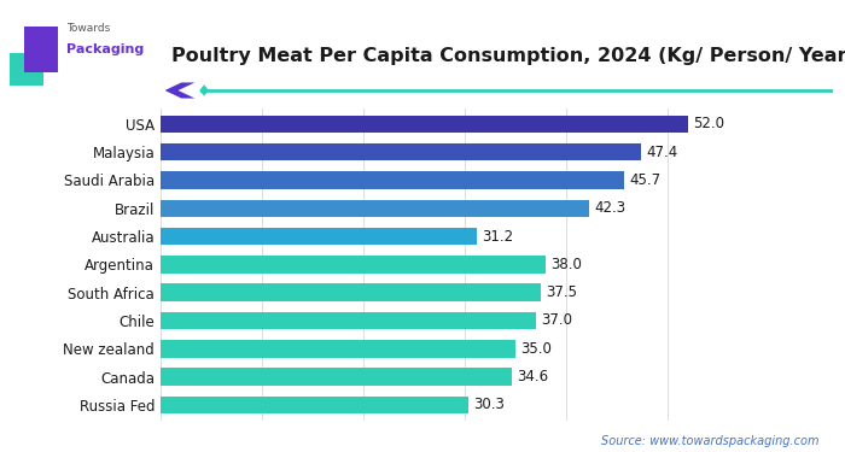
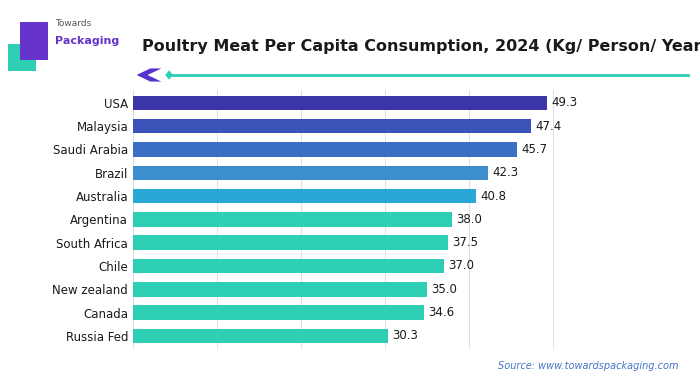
USA: 52.0 -> 49.3
Australia: 31.2 -> 40.8
